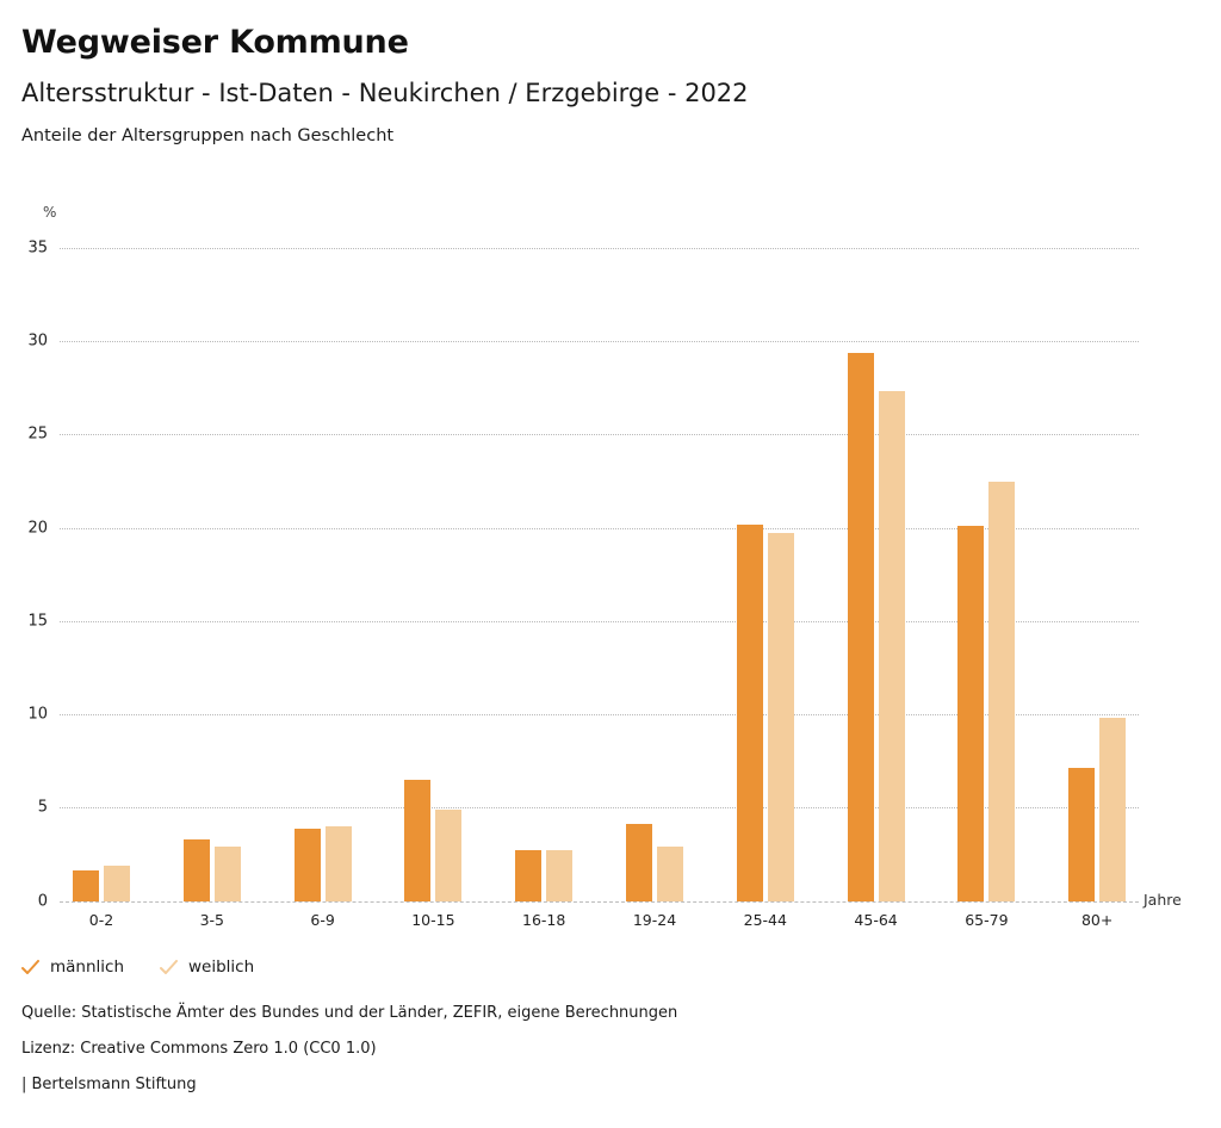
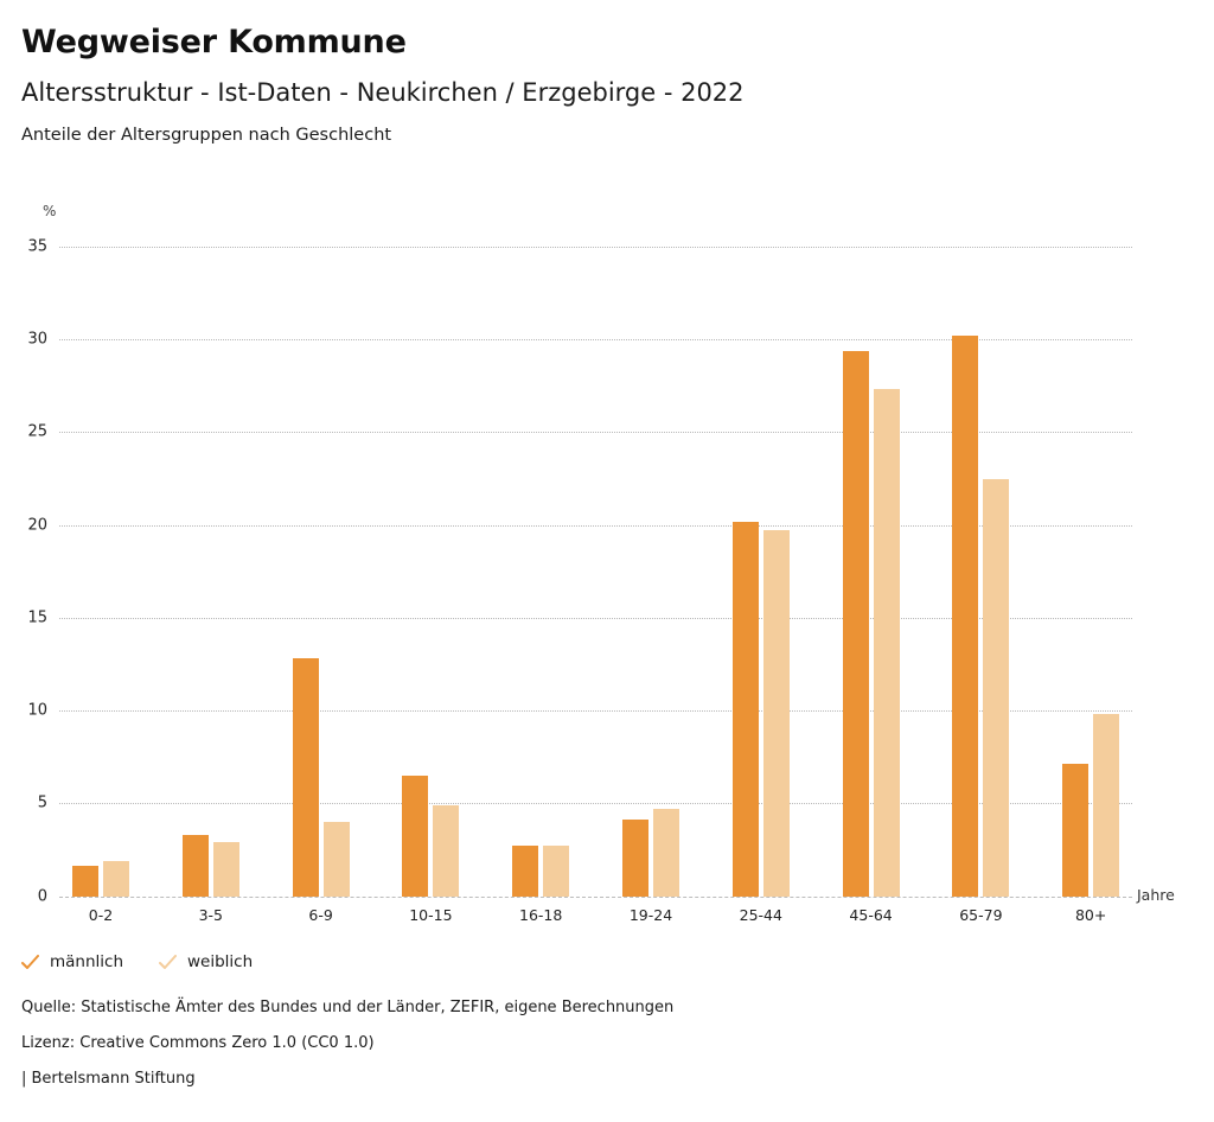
männlich/6-9: 3.9 -> 12.8
weiblich/19-24: 2.9 -> 4.7
männlich/65-79: 20.1 -> 30.2
